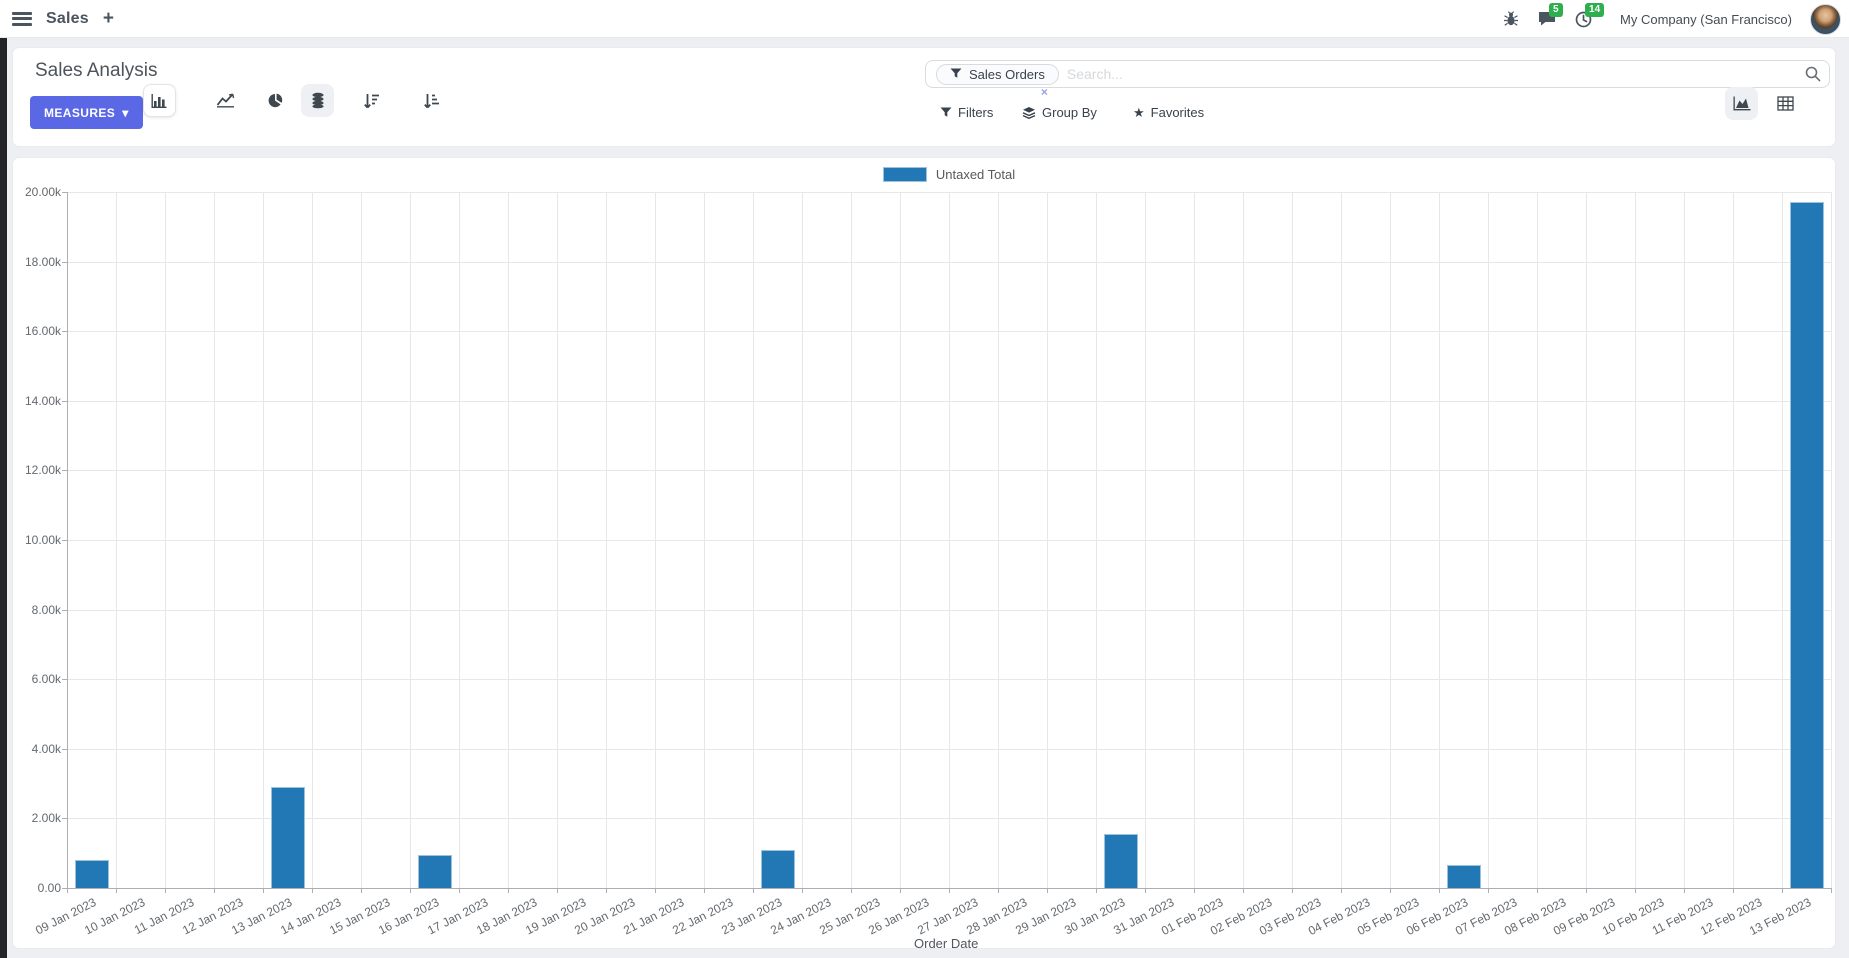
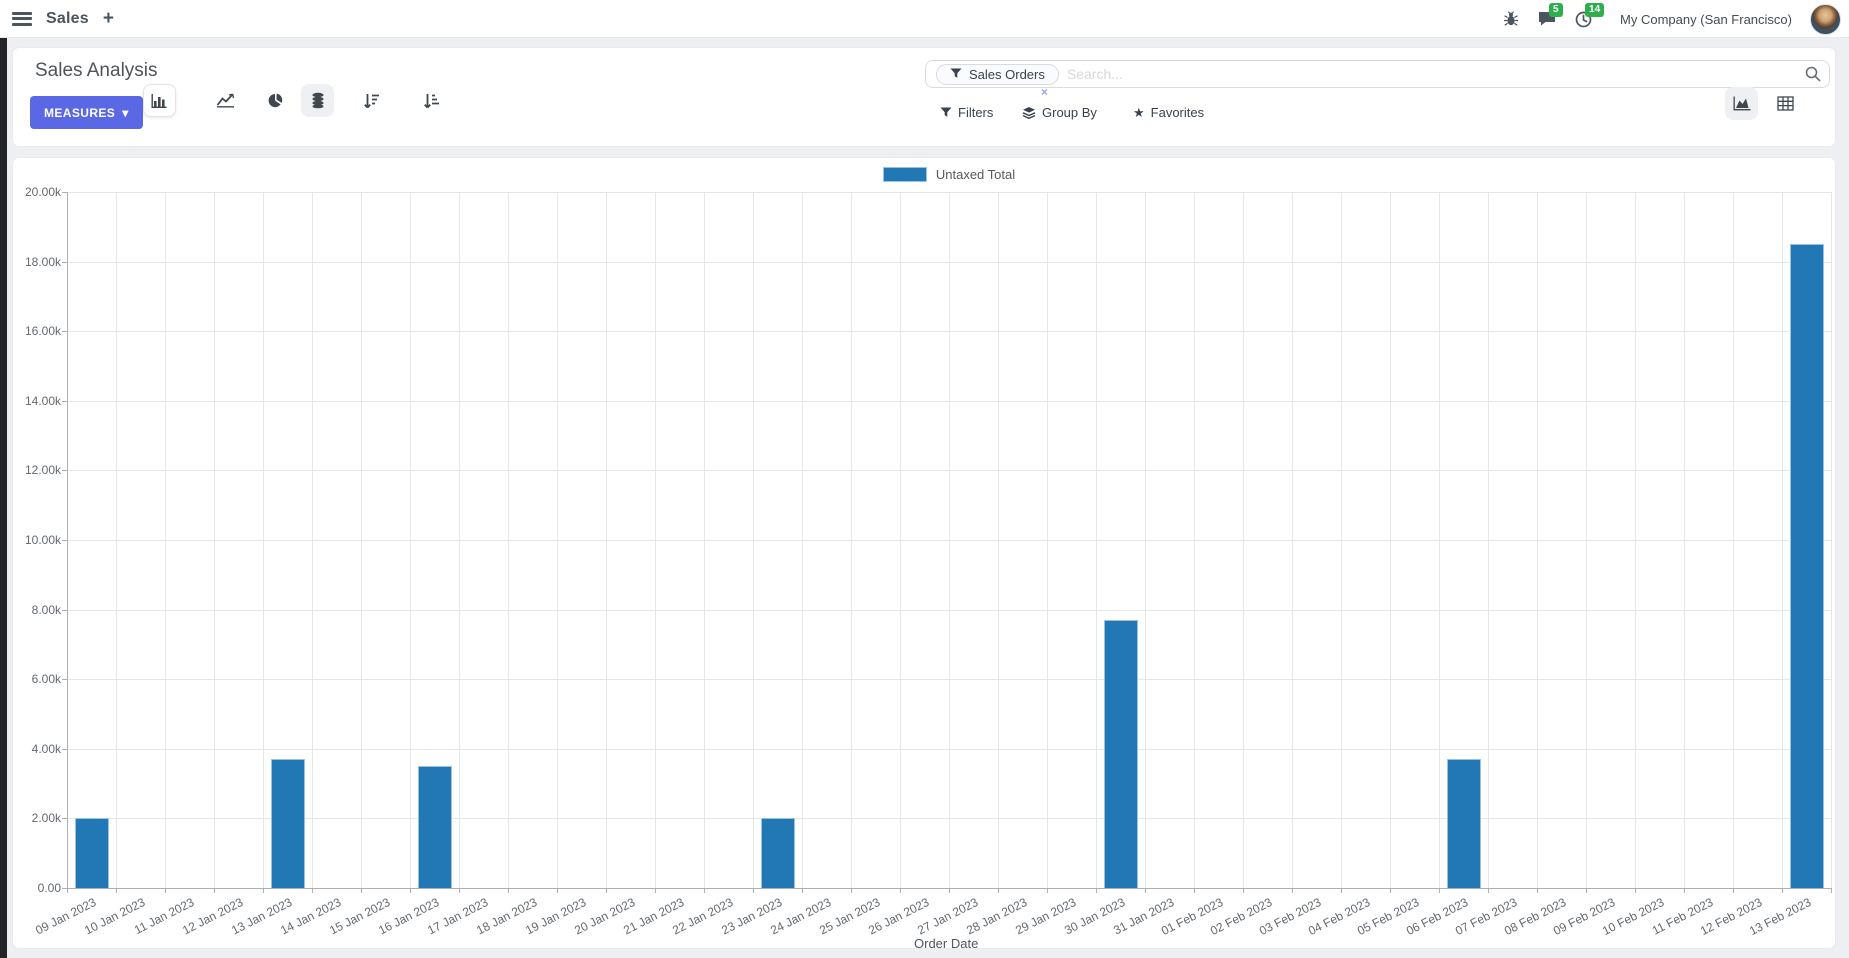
09 Jan 2023: 0.8k -> 2.0k
13 Jan 2023: 2.9k -> 3.7k
16 Jan 2023: 1.0k -> 3.5k
23 Jan 2023: 1.1k -> 2.0k
30 Jan 2023: 1.6k -> 7.7k
06 Feb 2023: 0.7k -> 3.7k
13 Feb 2023: 19.7k -> 18.5k
